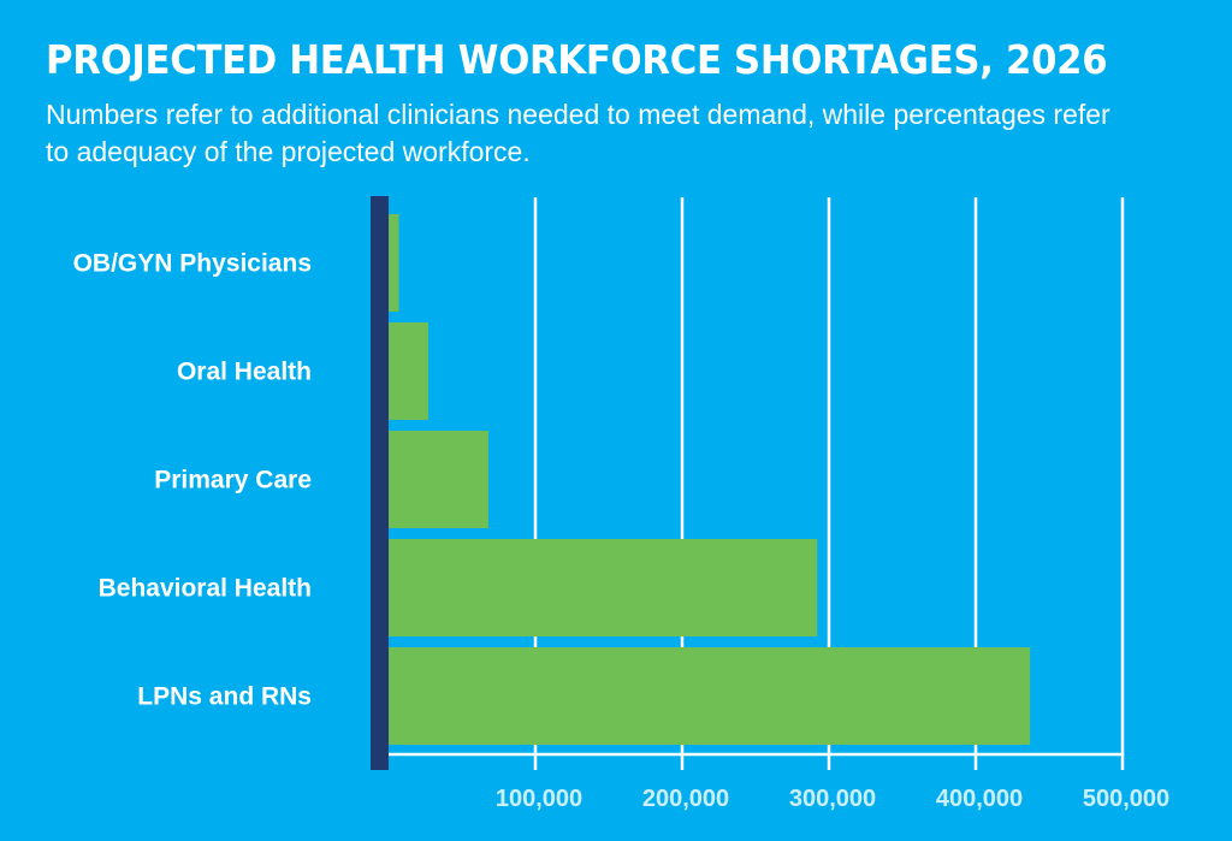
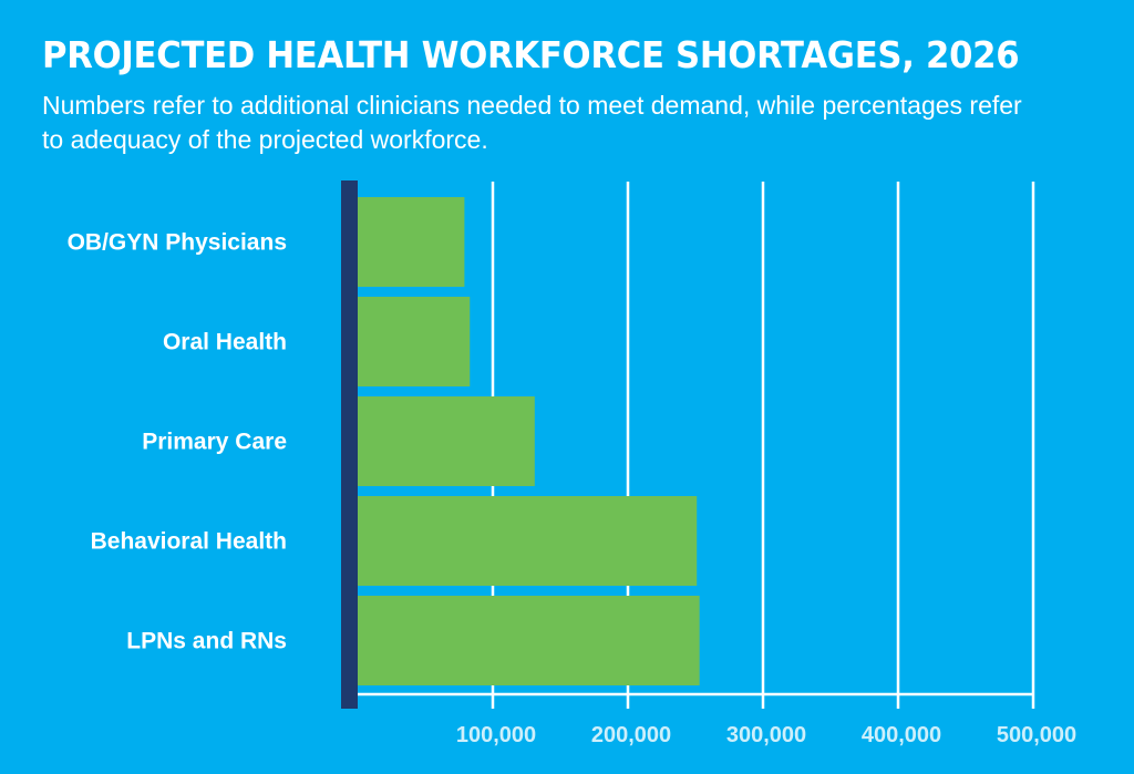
OB/GYN Physicians: 7000 -> 79000
Oral Health: 27000 -> 83000
Primary Care: 68000 -> 131000
Behavioral Health: 292000 -> 251000
LPNs and RNs: 437000 -> 253000
